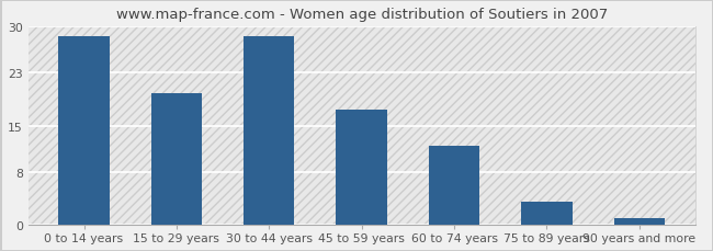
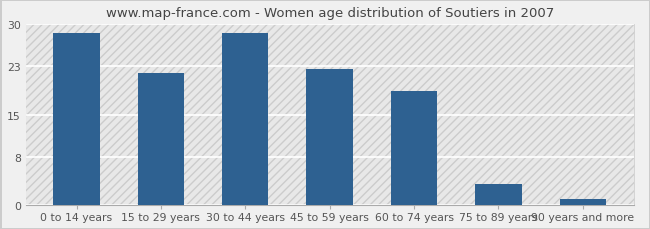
15 to 29 years: 20.0 -> 22.0
45 to 59 years: 17.5 -> 22.6
60 to 74 years: 12.0 -> 19.0
